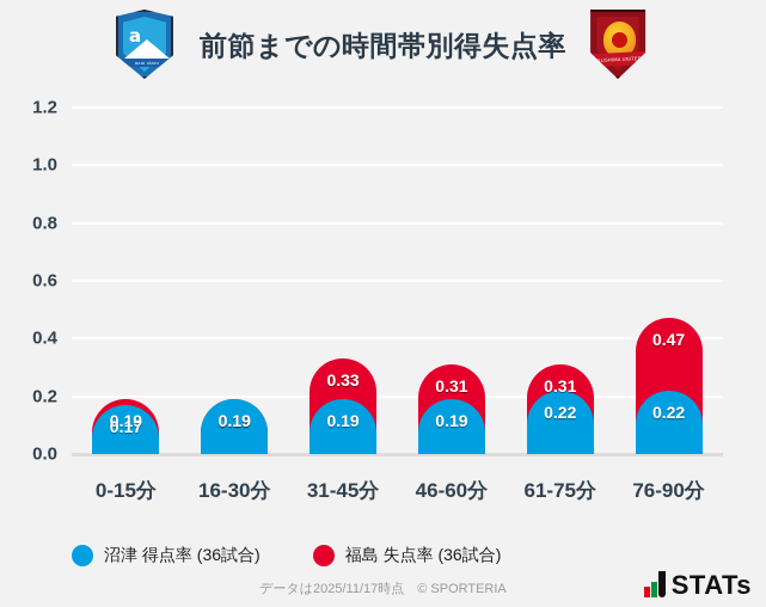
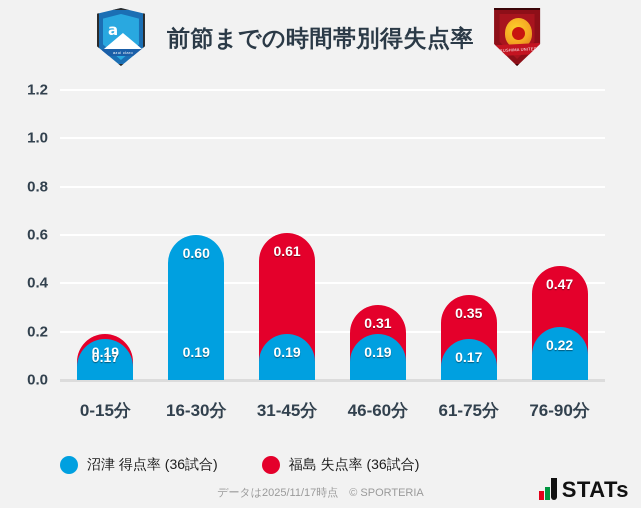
沼津 得点率 (36試合)/16-30分: 0.19 -> 0.60
福島 失点率 (36試合)/31-45分: 0.33 -> 0.61
沼津 得点率 (36試合)/61-75分: 0.22 -> 0.17
福島 失点率 (36試合)/61-75分: 0.31 -> 0.35
